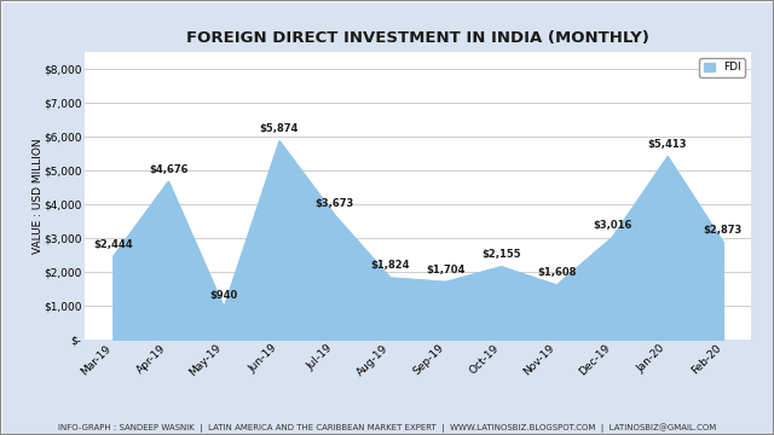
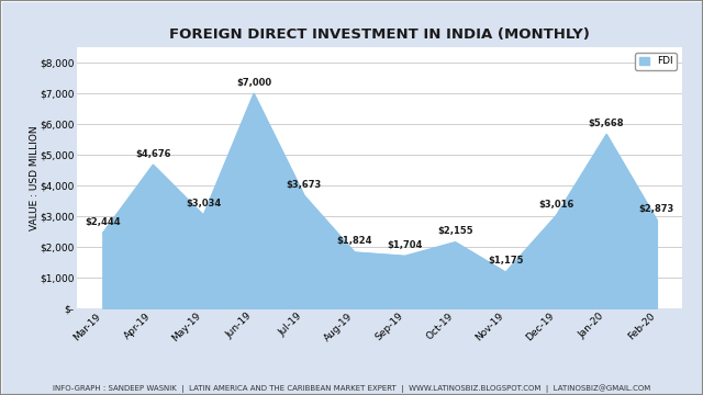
May-19: $940 -> $3,034
Jun-19: $5,874 -> $7,000
Nov-19: $1,608 -> $1,175
Jan-20: $5,413 -> $5,668
